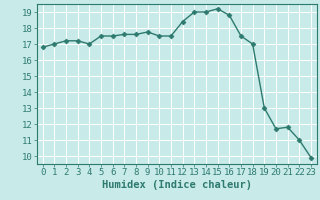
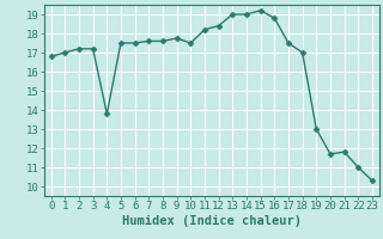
4: 17.0 -> 13.8
11: 17.5 -> 18.2
23: 9.9 -> 10.3
